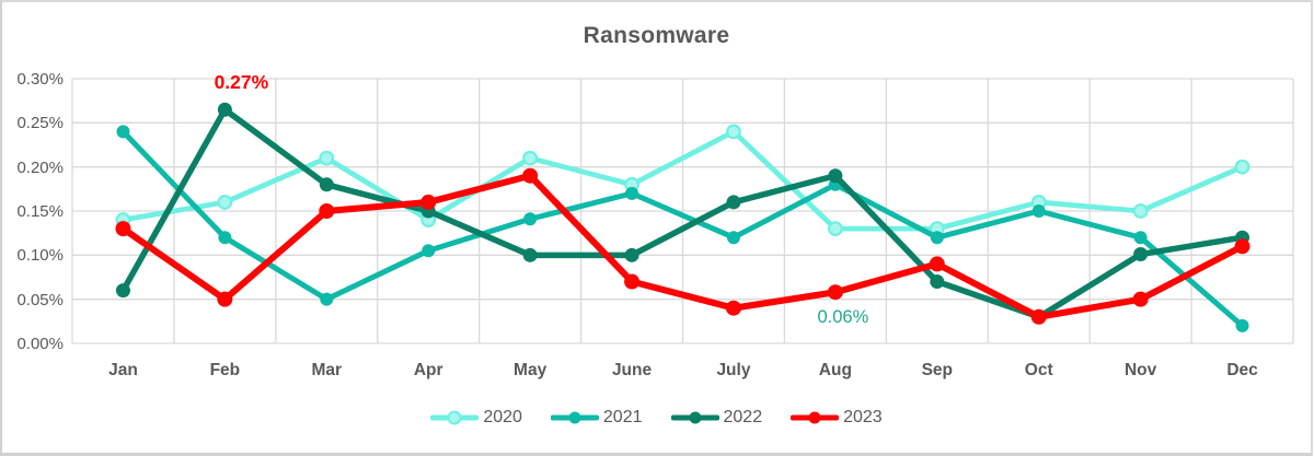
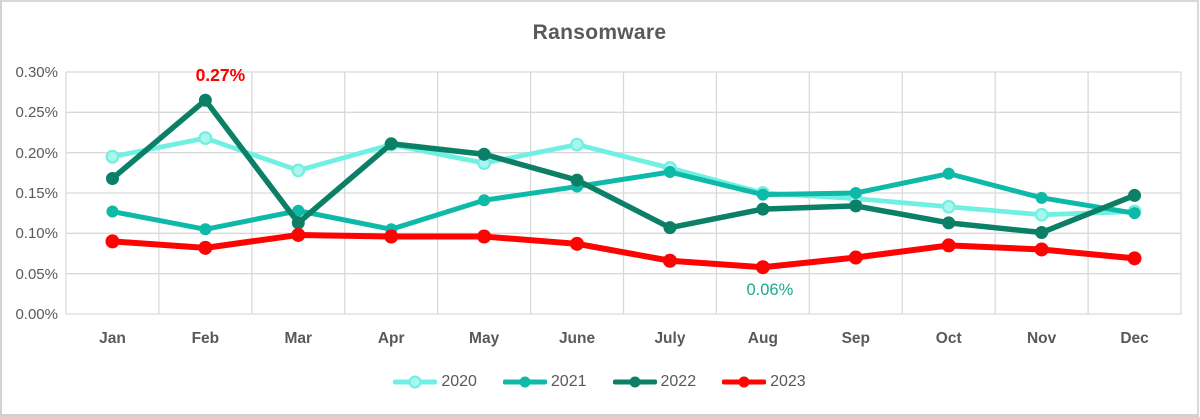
2020/Jan: 0.14% -> 0.20%
2021/Jan: 0.24% -> 0.13%
2022/Jan: 0.06% -> 0.17%
2023/Jan: 0.13% -> 0.09%
2020/Feb: 0.16% -> 0.22%
2021/Feb: 0.12% -> 0.10%
2023/Feb: 0.05% -> 0.08%
2020/Mar: 0.21% -> 0.18%
2021/Mar: 0.05% -> 0.13%
2022/Mar: 0.18% -> 0.11%
2023/Mar: 0.15% -> 0.10%
2020/Apr: 0.14% -> 0.21%
2022/Apr: 0.15% -> 0.21%
2023/Apr: 0.16% -> 0.10%
2020/May: 0.21% -> 0.19%
2022/May: 0.10% -> 0.20%
2023/May: 0.19% -> 0.10%
2020/June: 0.18% -> 0.21%
2021/June: 0.17% -> 0.16%
2022/June: 0.10% -> 0.17%
2023/June: 0.07% -> 0.09%
2020/July: 0.24% -> 0.18%
2021/July: 0.12% -> 0.18%
2022/July: 0.16% -> 0.11%
2023/July: 0.04% -> 0.07%
2020/Aug: 0.13% -> 0.15%
2021/Aug: 0.18% -> 0.15%
2022/Aug: 0.19% -> 0.13%
2020/Sep: 0.13% -> 0.14%
2021/Sep: 0.12% -> 0.15%
2022/Sep: 0.07% -> 0.13%
2023/Sep: 0.09% -> 0.07%
2020/Oct: 0.16% -> 0.13%
2021/Oct: 0.15% -> 0.17%
2022/Oct: 0.03% -> 0.11%
2023/Oct: 0.03% -> 0.09%
2020/Nov: 0.15% -> 0.12%
2021/Nov: 0.12% -> 0.14%
2023/Nov: 0.05% -> 0.08%
2020/Dec: 0.20% -> 0.13%
2021/Dec: 0.02% -> 0.12%
2022/Dec: 0.12% -> 0.15%
2023/Dec: 0.11% -> 0.07%
